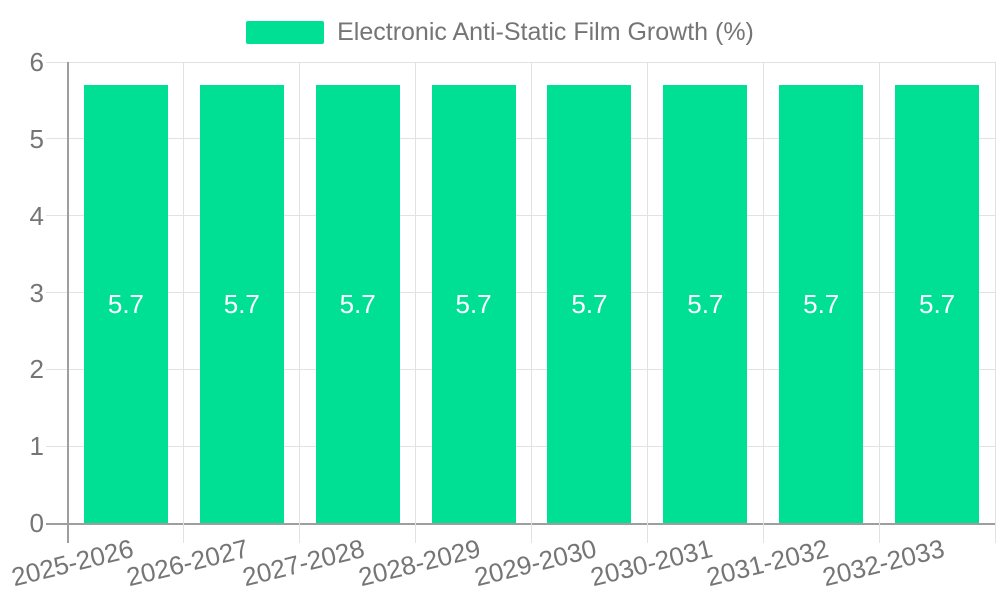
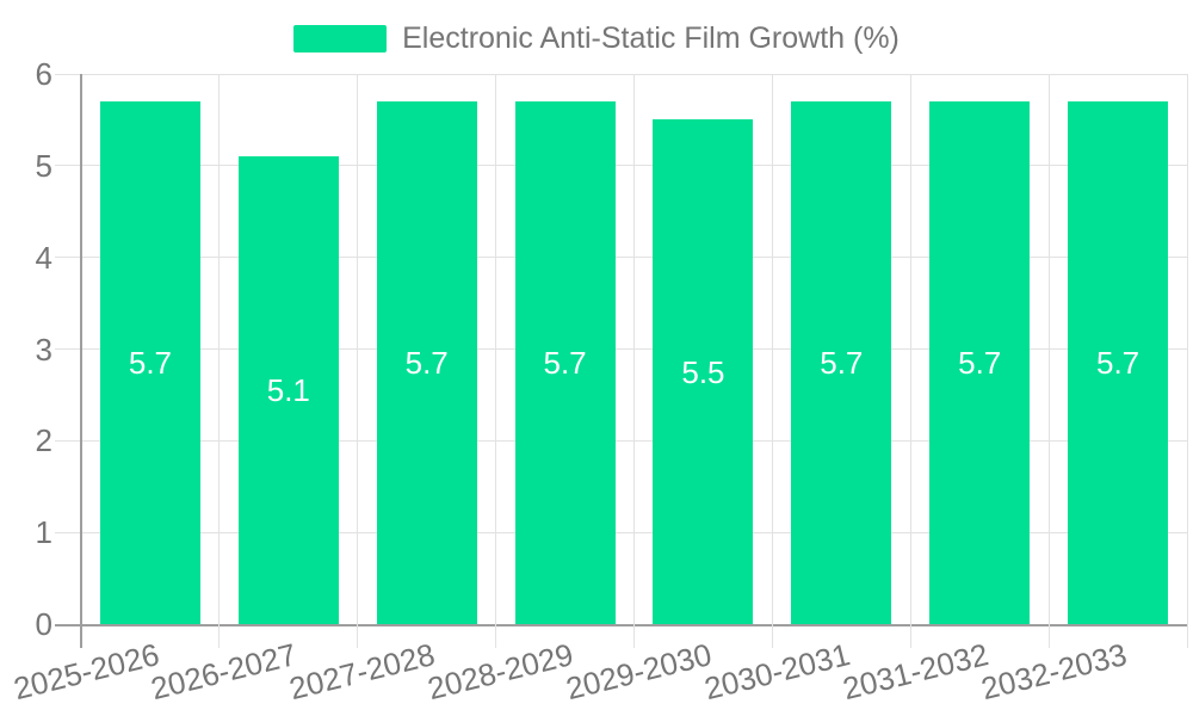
2026-2027: 5.7 -> 5.1
2029-2030: 5.7 -> 5.5
